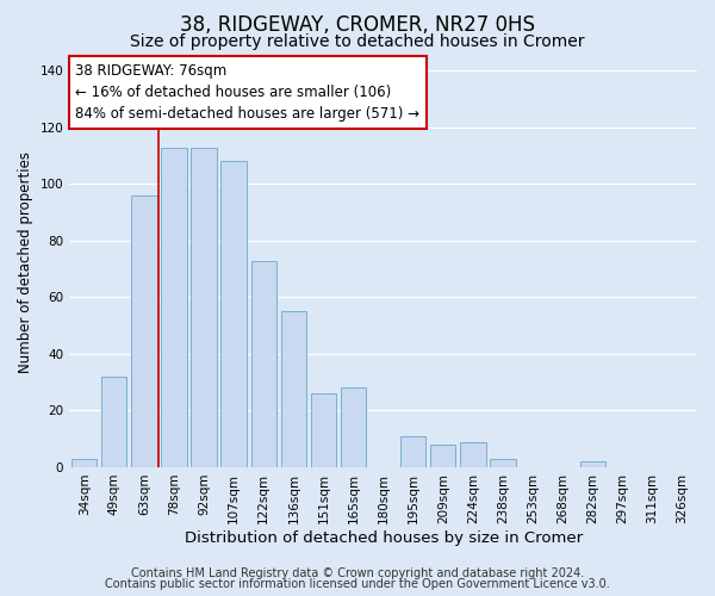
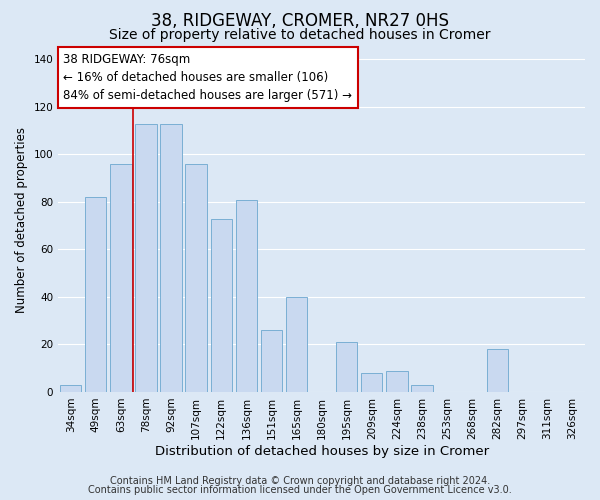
49sqm: 32 -> 82
107sqm: 108 -> 96
136sqm: 55 -> 81
165sqm: 28 -> 40
195sqm: 11 -> 21
282sqm: 2 -> 18
